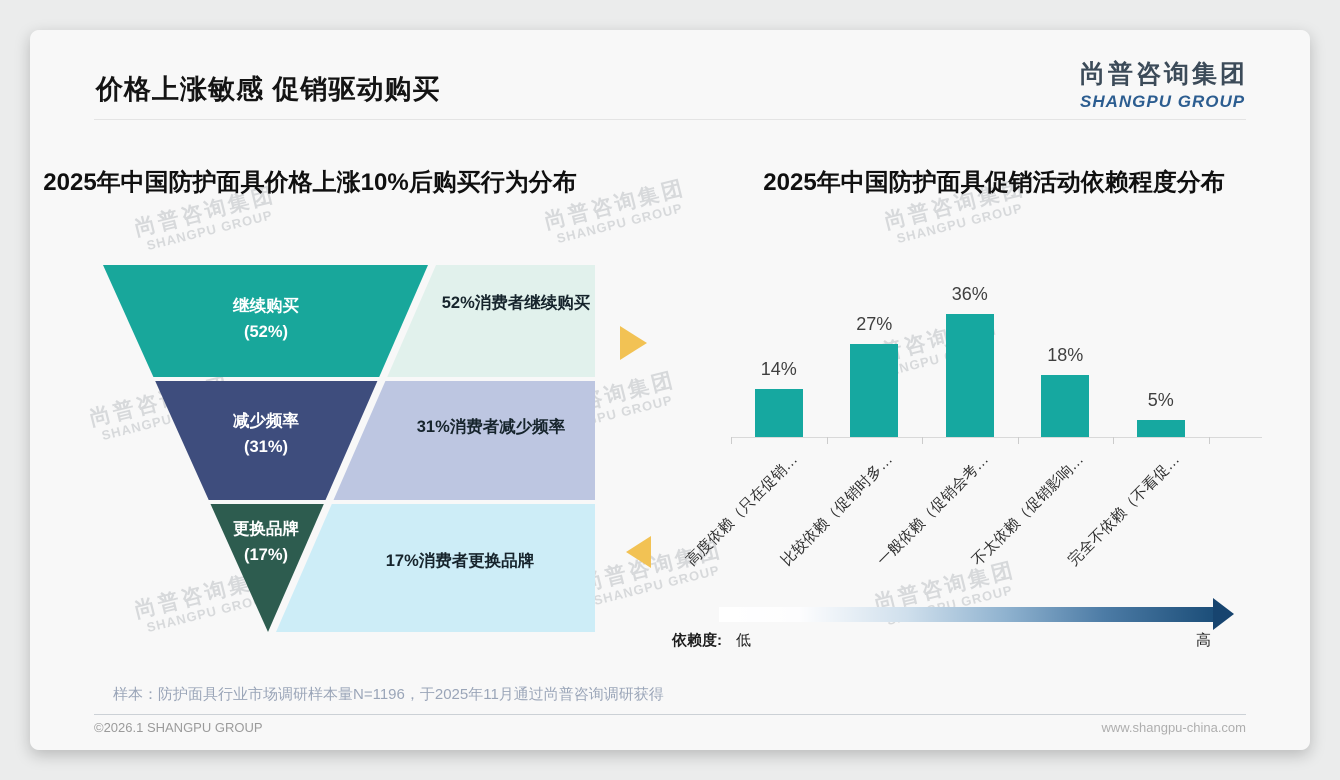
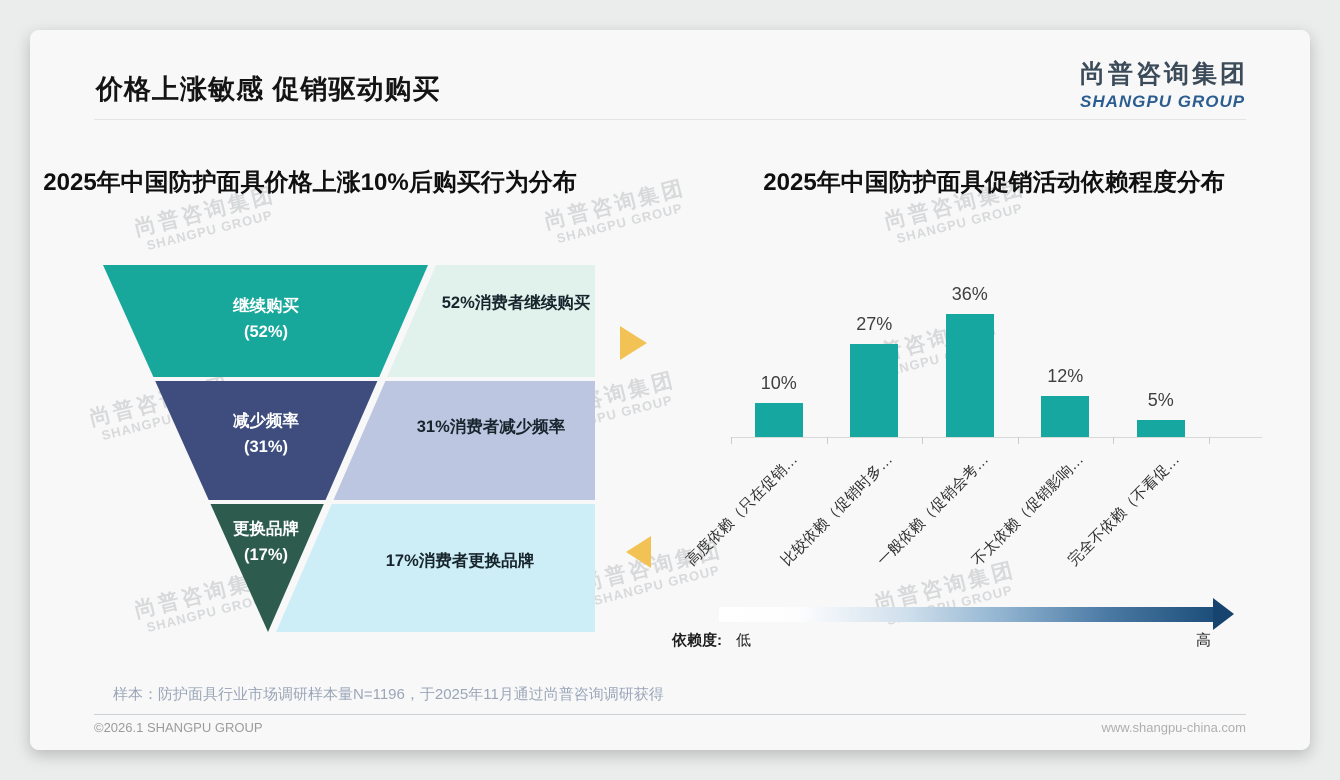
2025年中国防护面具促销活动依赖程度分布/高度依赖（只在促销…: 14% -> 10%
2025年中国防护面具促销活动依赖程度分布/不太依赖（促销影响…: 18% -> 12%
